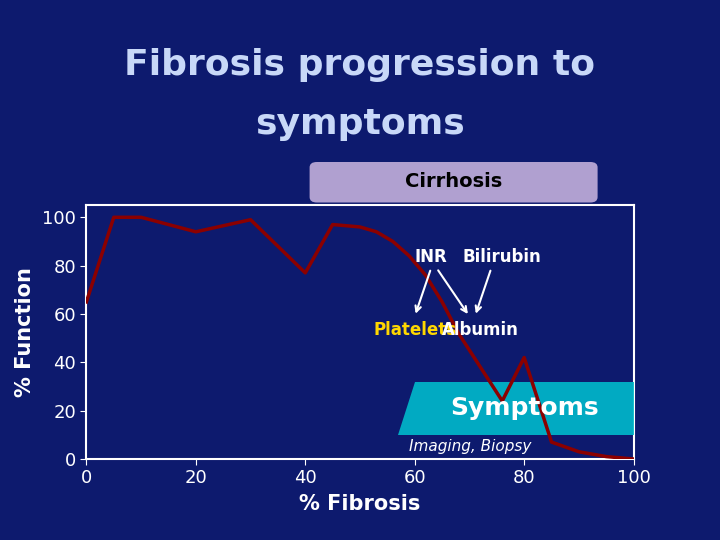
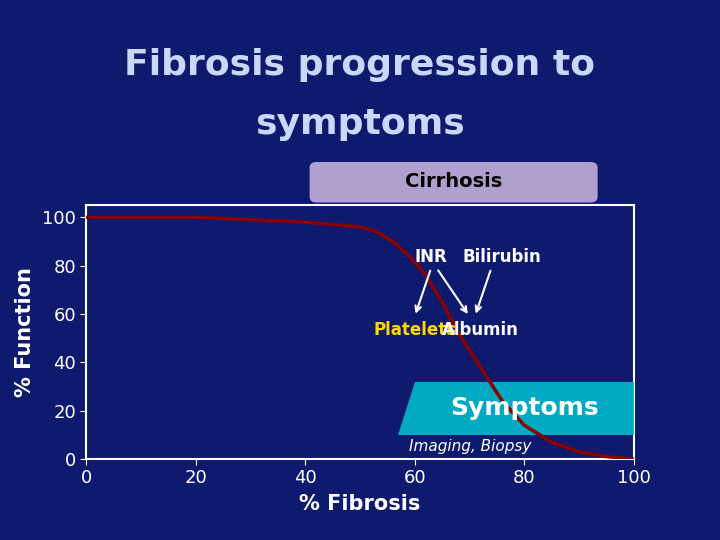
0: 65 -> 100
20: 94 -> 100
40: 77 -> 98
80: 42 -> 14
